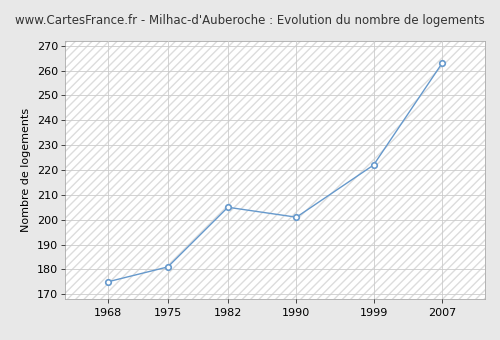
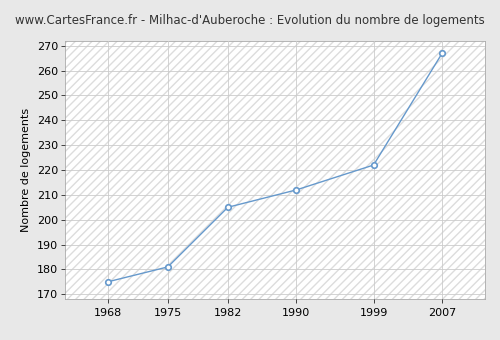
1990: 201 -> 212
2007: 263 -> 267
